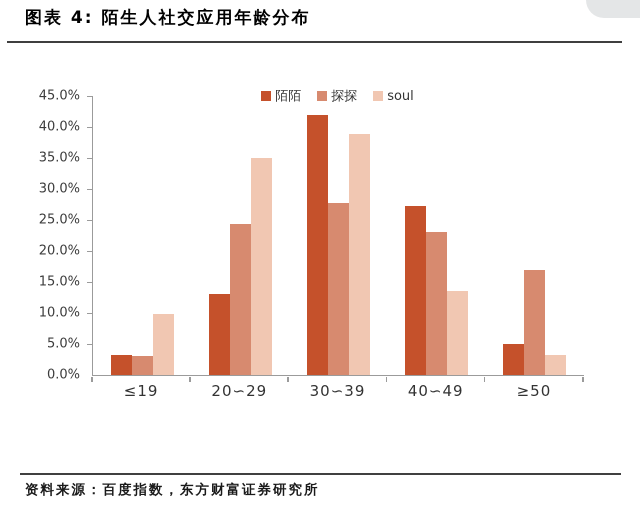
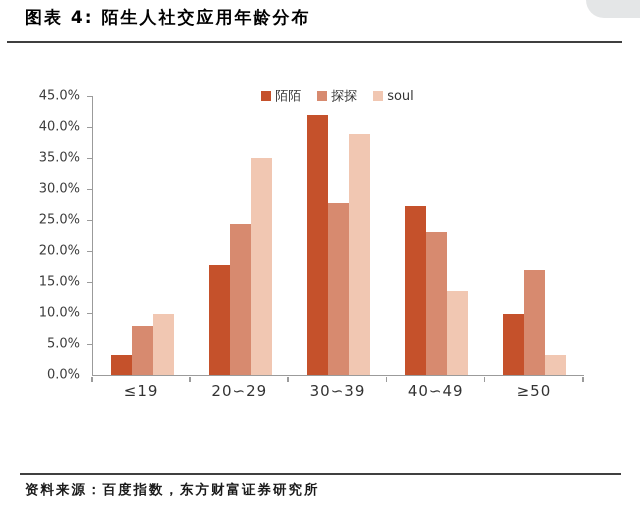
探探/≤19: 3% -> 8%
陌陌/20∽29: 13% -> 18%
陌陌/≥50: 5% -> 10%
